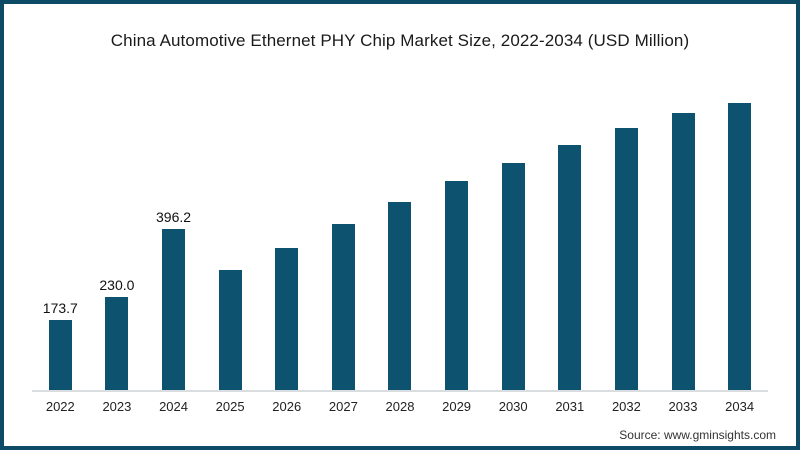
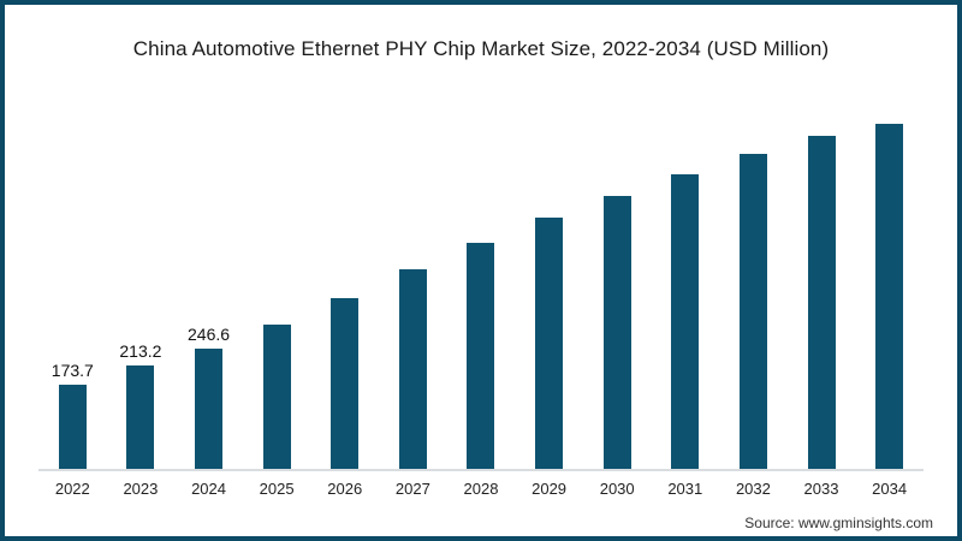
2023: 230.0 -> 213.2
2024: 396.2 -> 246.6
